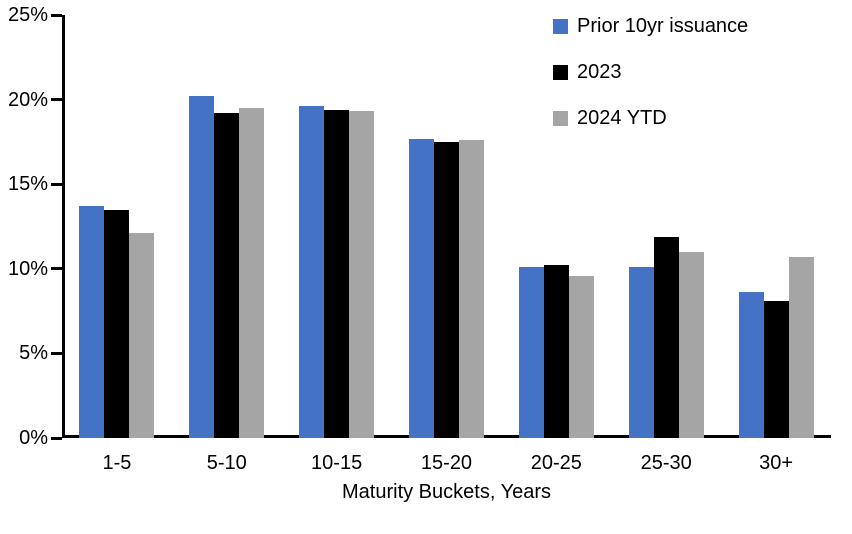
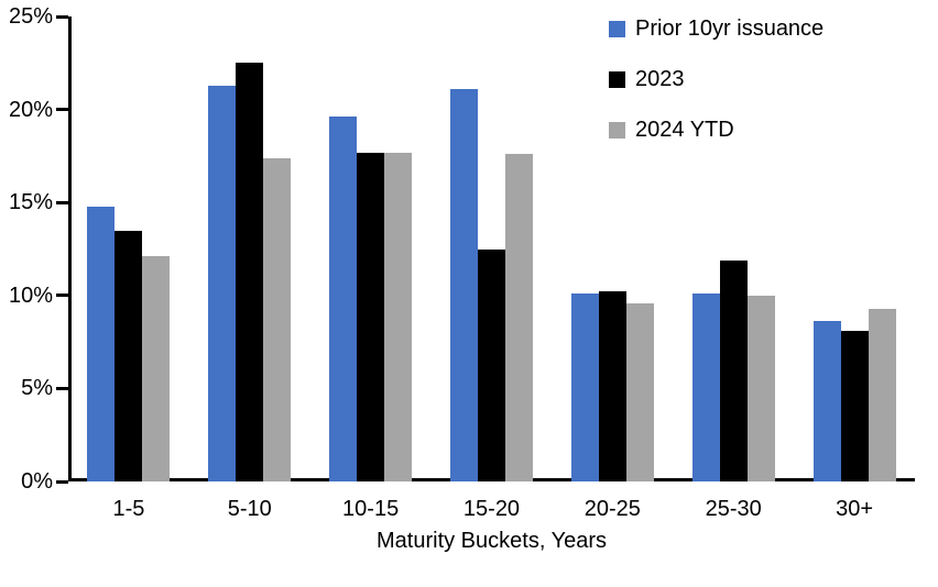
Prior 10yr issuance/1-5: 13.7% -> 14.8%
Prior 10yr issuance/5-10: 20.2% -> 21.3%
2023/5-10: 19.2% -> 22.5%
2024 YTD/5-10: 19.5% -> 17.4%
2023/10-15: 19.4% -> 17.7%
2024 YTD/10-15: 19.3% -> 17.7%
Prior 10yr issuance/15-20: 17.7% -> 21.1%
2023/15-20: 17.5% -> 12.5%
2024 YTD/25-30: 11.0% -> 10.0%
2024 YTD/30+: 10.7% -> 9.3%
